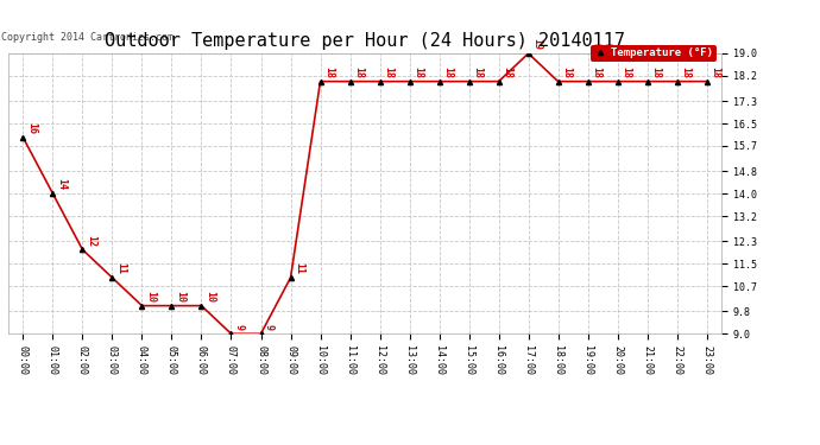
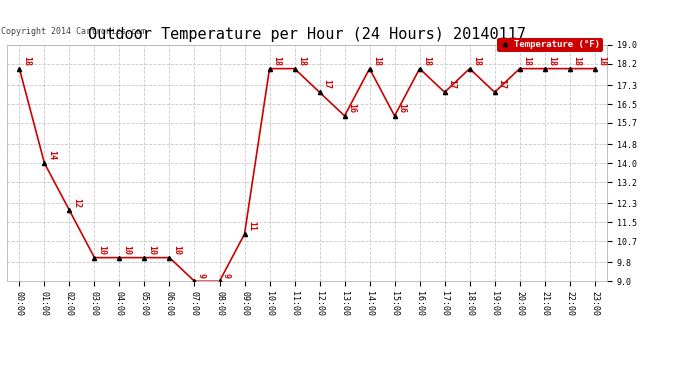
00:00: 16 -> 18
03:00: 11 -> 10
12:00: 18 -> 17
13:00: 18 -> 16
15:00: 18 -> 16
17:00: 19 -> 17
19:00: 18 -> 17
